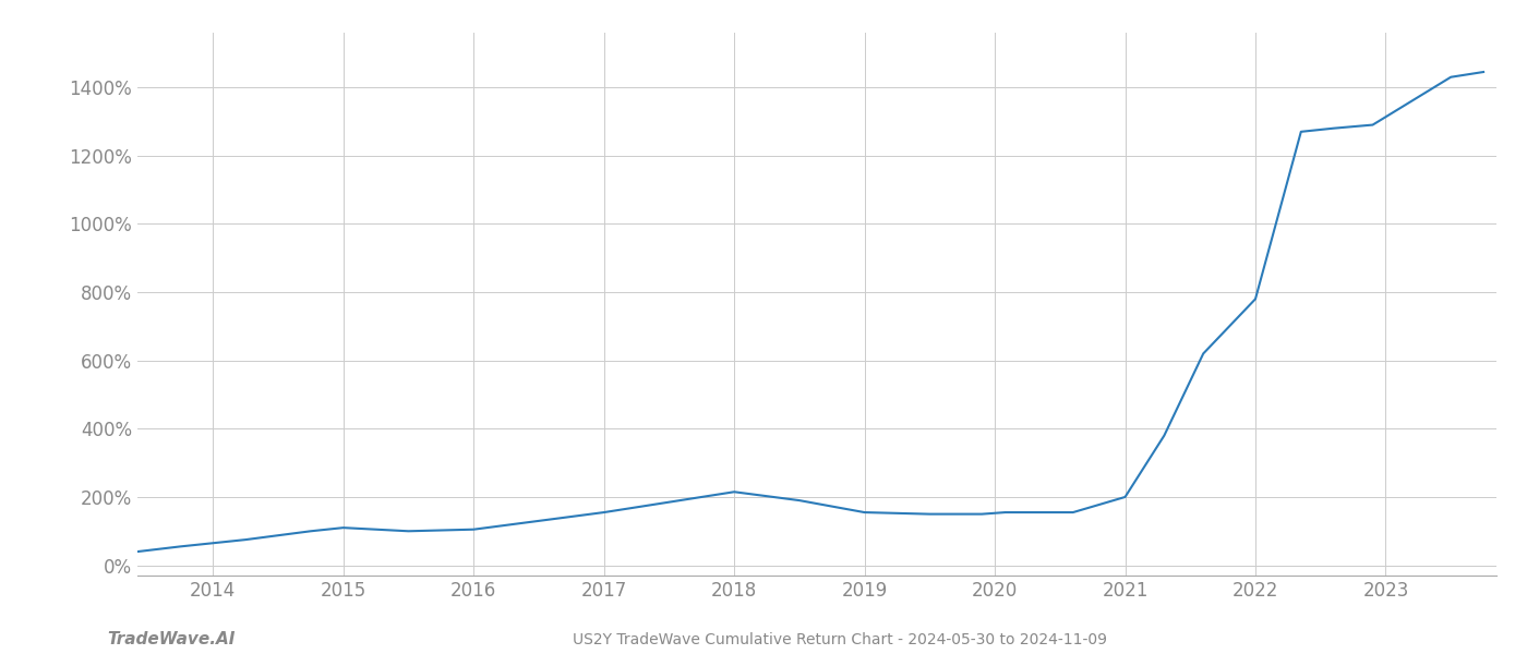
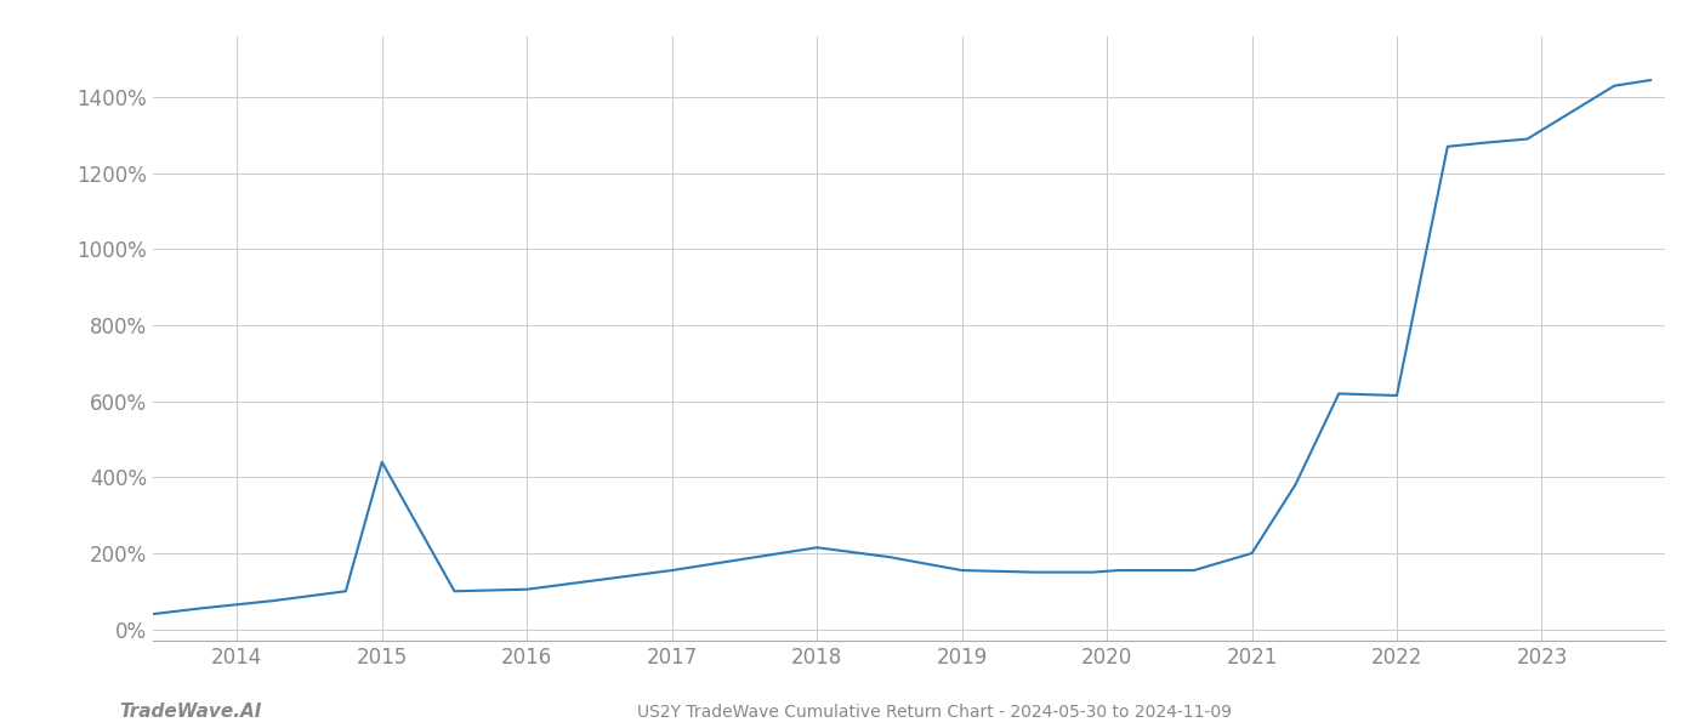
2015: 110% -> 440%
2022: 780% -> 615%
